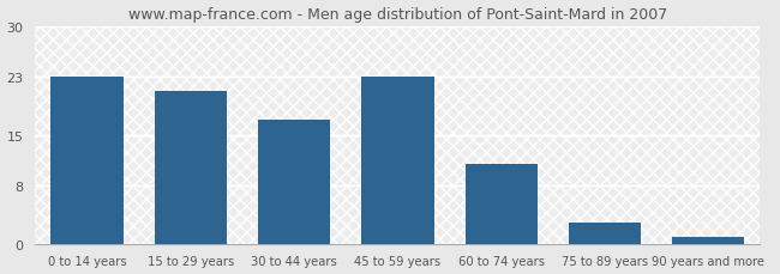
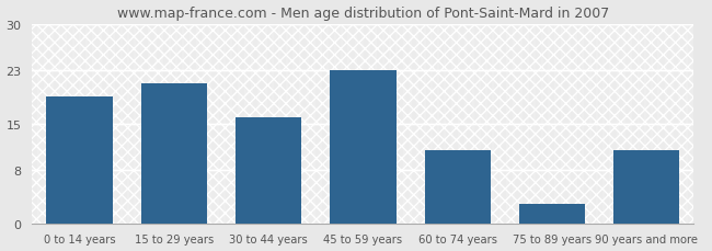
0 to 14 years: 23 -> 19
30 to 44 years: 17 -> 16
90 years and more: 1 -> 11
